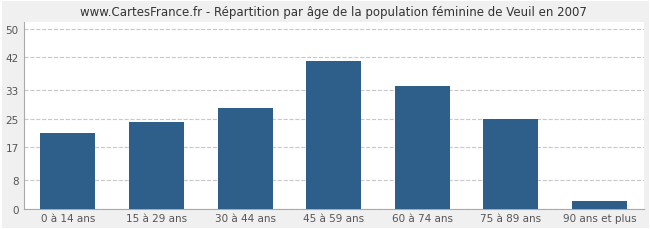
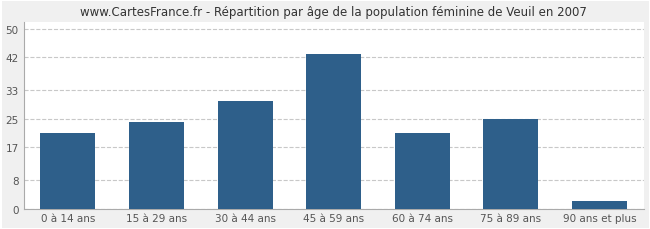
30 à 44 ans: 28 -> 30
45 à 59 ans: 41 -> 43
60 à 74 ans: 34 -> 21
